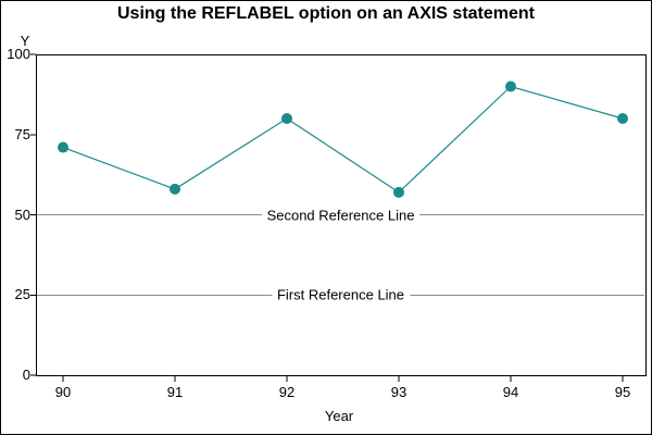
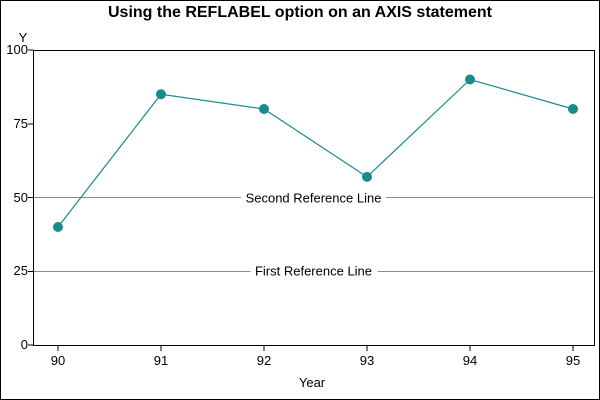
90: 71 -> 40
91: 58 -> 85
